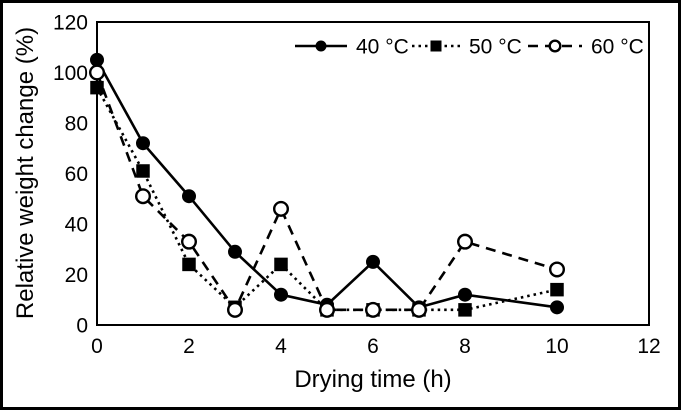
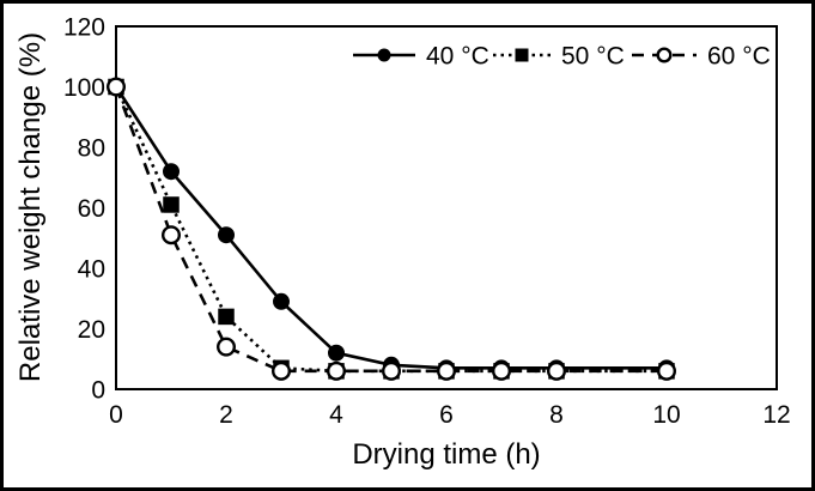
40 °C/0: 105 -> 100
50 °C/0: 94 -> 100
60 °C/2: 33 -> 14
50 °C/4: 24 -> 6
60 °C/4: 46 -> 6
40 °C/6: 25 -> 7
40 °C/8: 12 -> 7
60 °C/8: 33 -> 6
50 °C/10: 14 -> 6
60 °C/10: 22 -> 6
